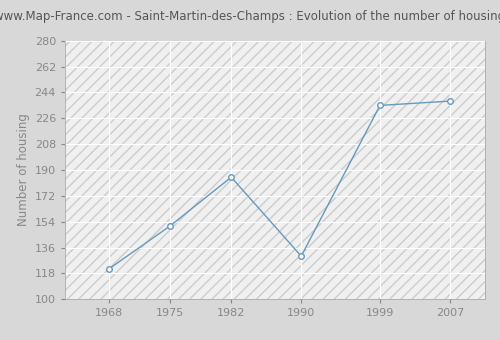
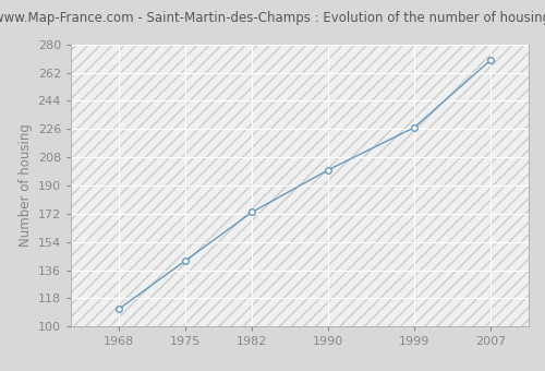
1968: 121 -> 111
1975: 151 -> 142
1982: 185 -> 173
1990: 130 -> 200
1999: 235 -> 227
2007: 238 -> 270
